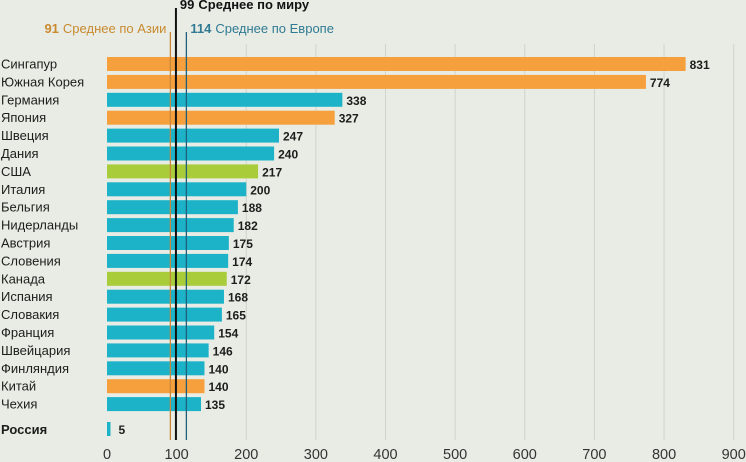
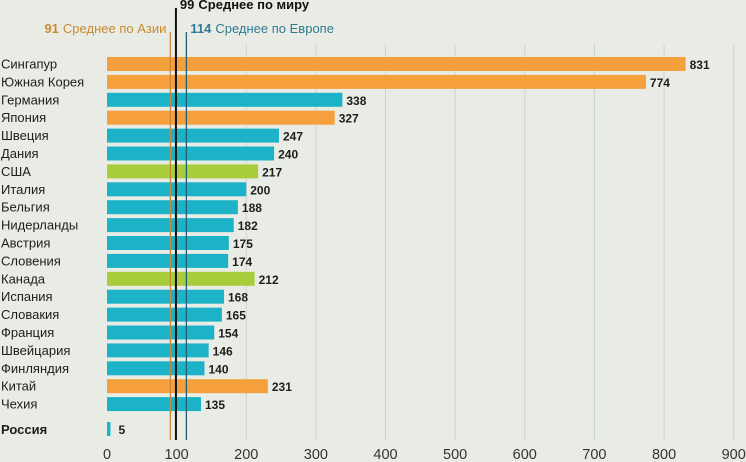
Канада: 172 -> 212
Китай: 140 -> 231
